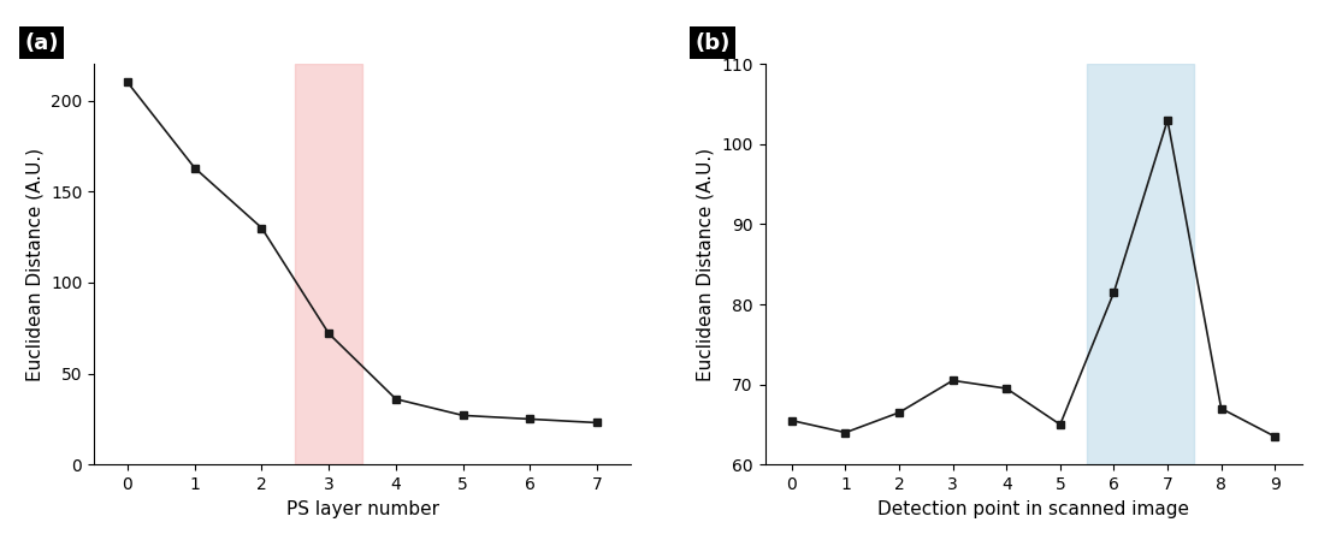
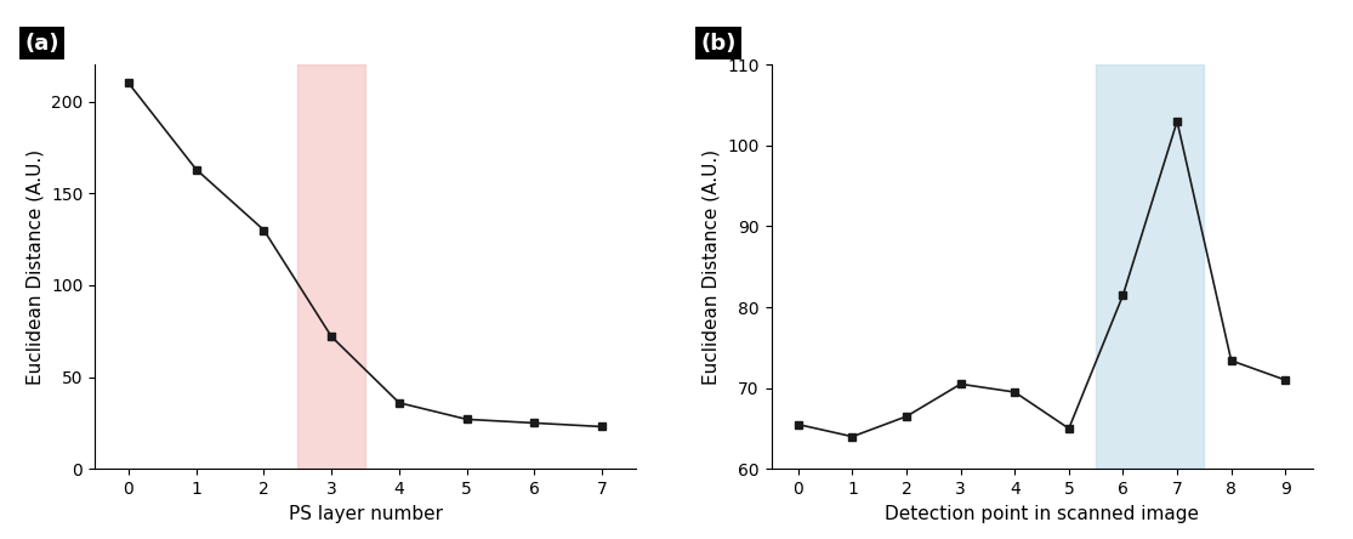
8: 67.0 -> 73.4
9: 63.5 -> 71.0
